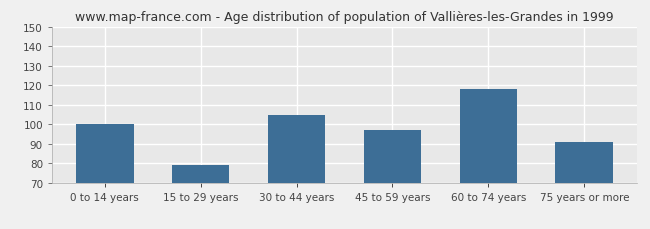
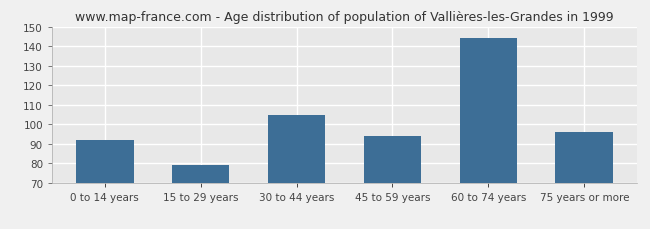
0 to 14 years: 100 -> 92
45 to 59 years: 97 -> 94
60 to 74 years: 118 -> 144
75 years or more: 91 -> 96
